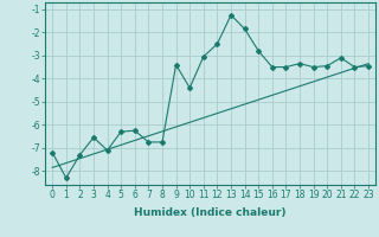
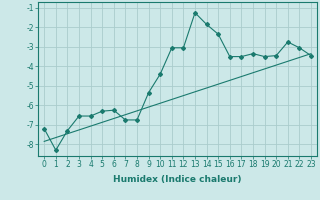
4: -7.1 -> -6.5
9: -3.4 -> -5.3
12: -2.5 -> -3.0
15: -2.8 -> -2.4
21: -3.1 -> -2.8
22: -3.5 -> -3.0
